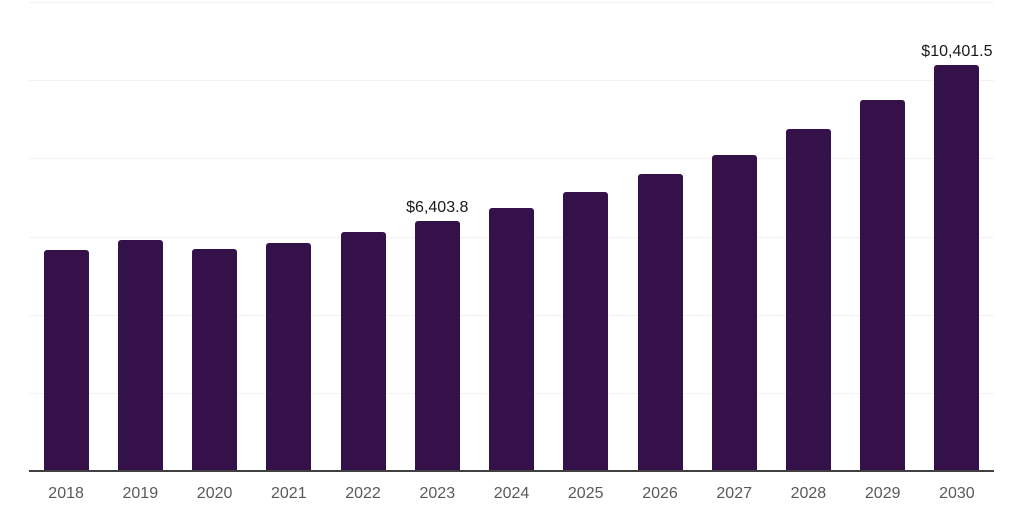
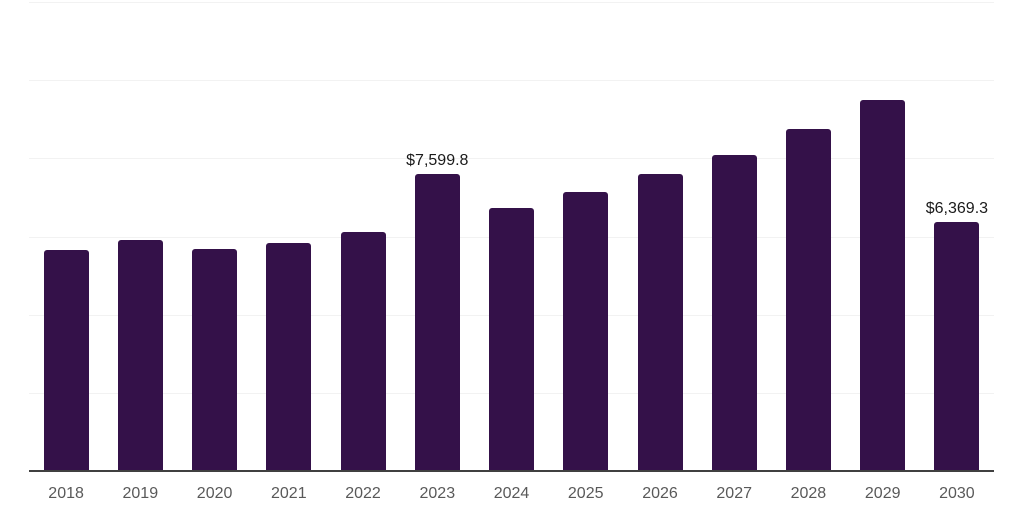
2023: $6,403.8 -> $7,599.8
2030: $10,401.5 -> $6,369.3
